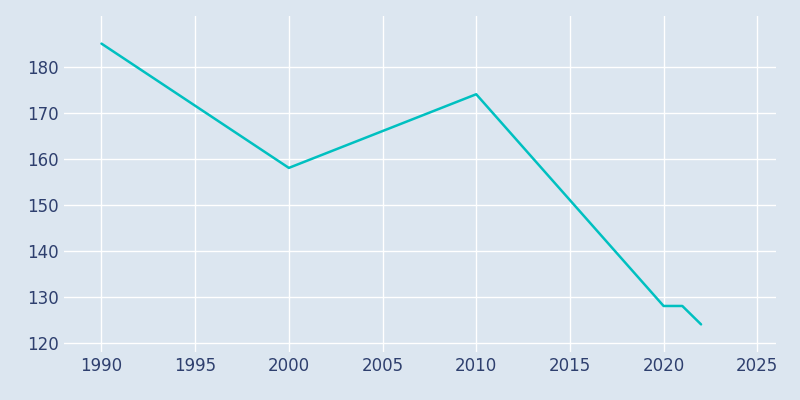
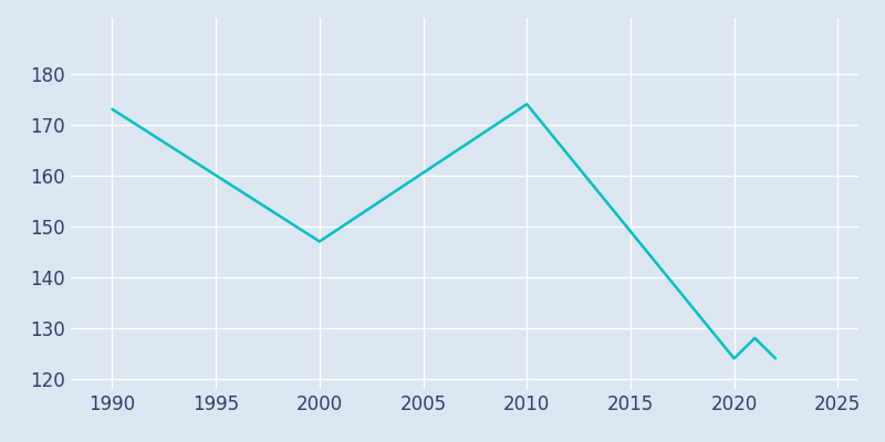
1990: 185 -> 173
2000: 158 -> 147
2020: 128 -> 124
